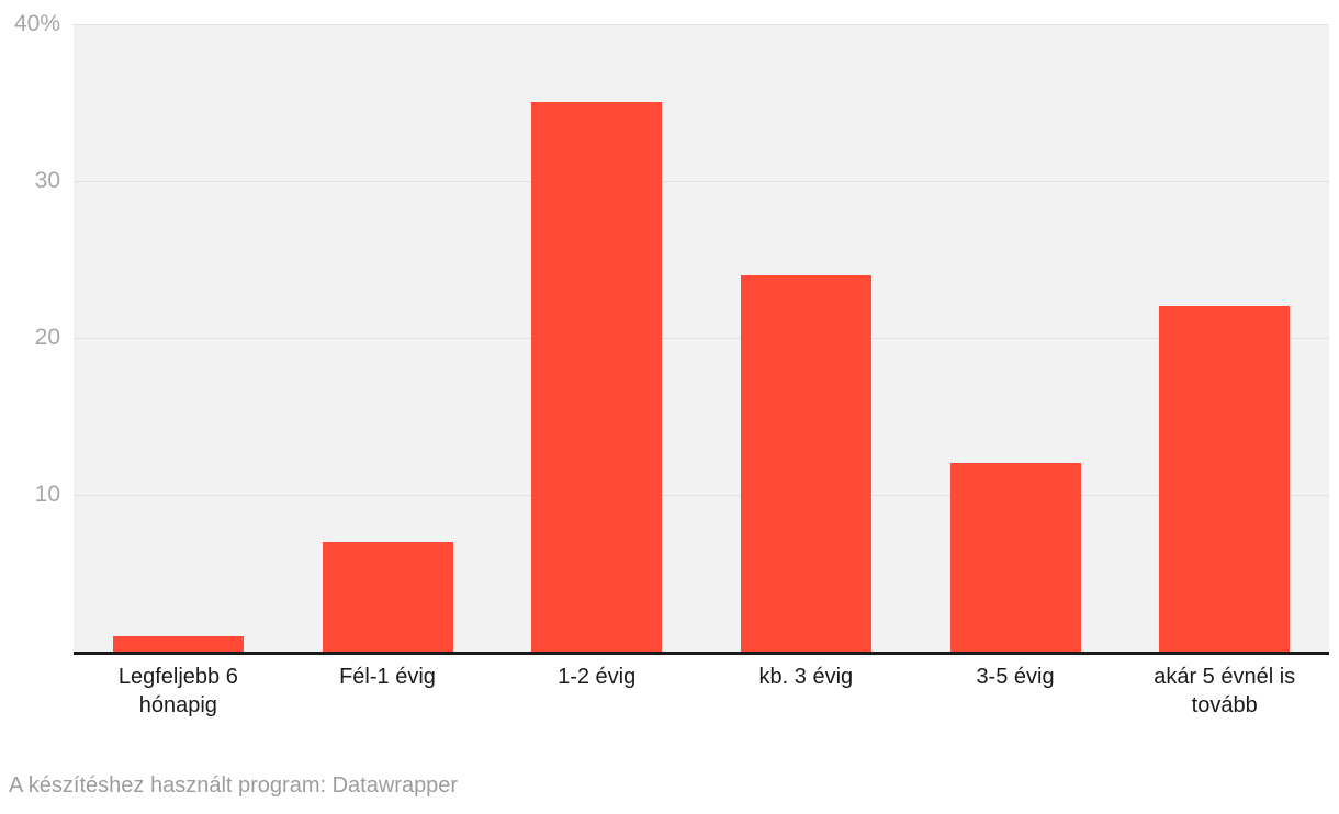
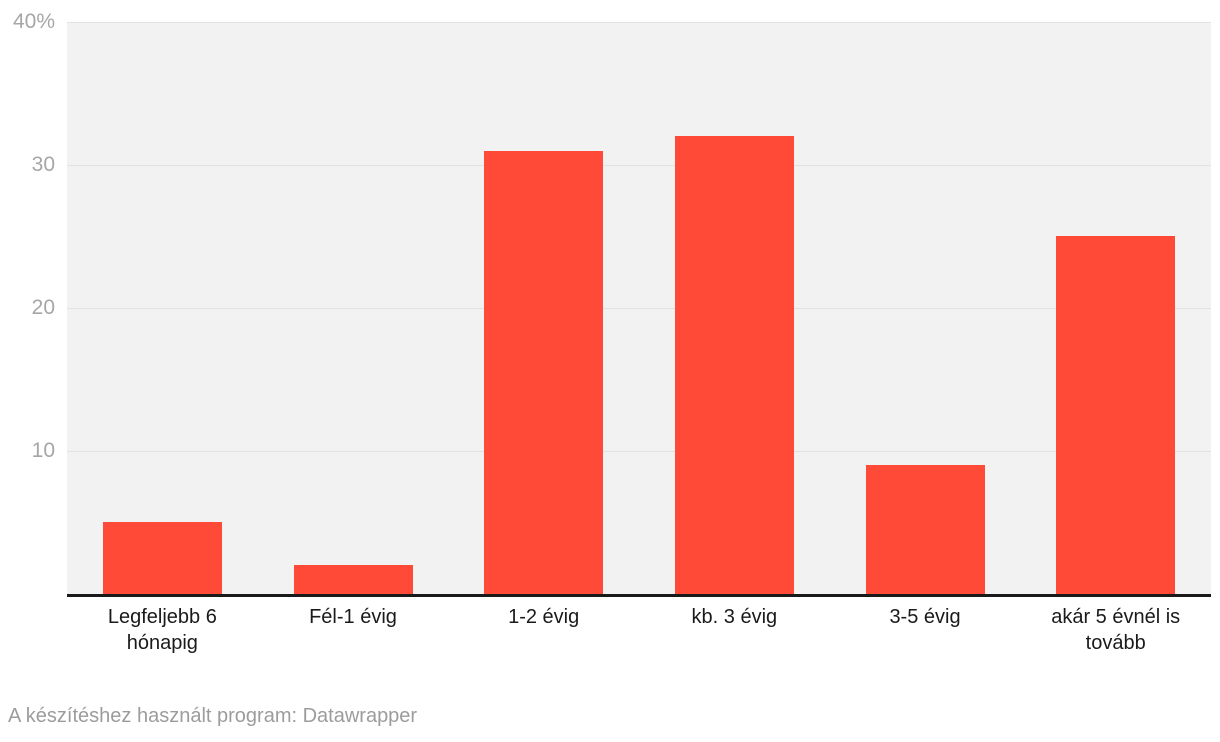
Legfeljebb 6 hónapig: 1% -> 5%
Fél-1 évig: 7% -> 2%
1-2 évig: 35% -> 31%
kb. 3 évig: 24% -> 32%
3-5 évig: 12% -> 9%
akár 5 évnél is tovább: 22% -> 25%
